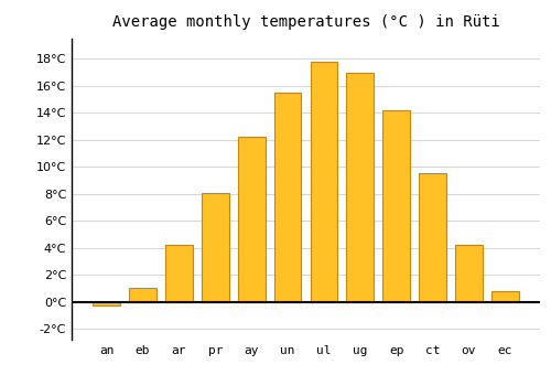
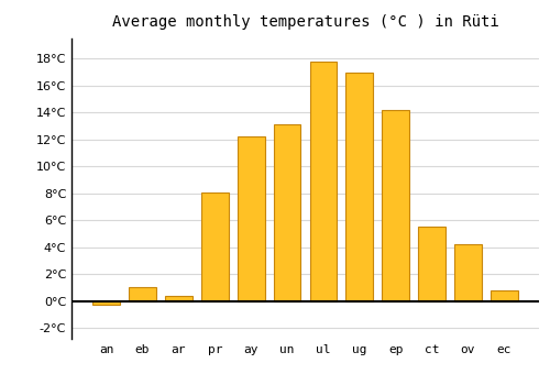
ar: 4.2°C -> 0.4°C
un: 15.5°C -> 13.1°C
ct: 9.5°C -> 5.5°C
